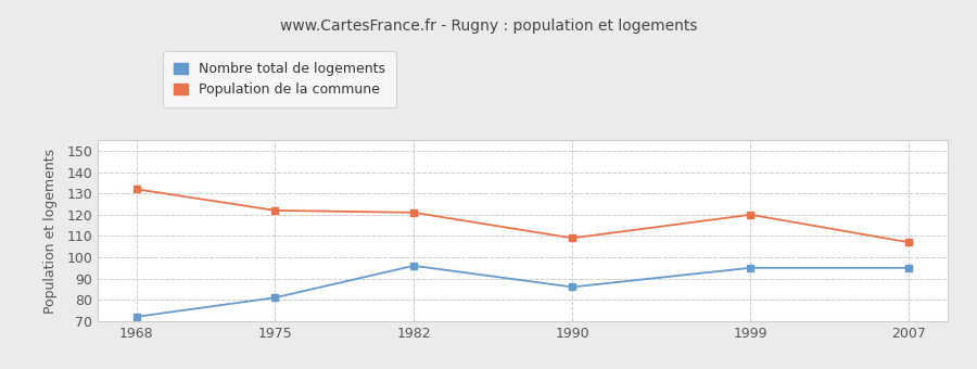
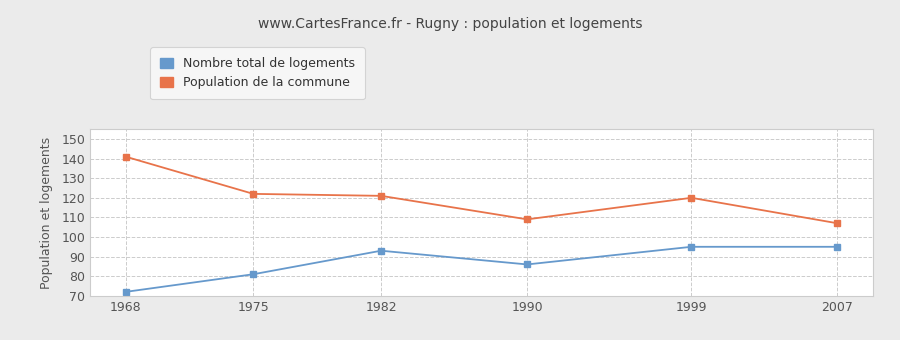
Population de la commune/1968: 132 -> 141
Nombre total de logements/1982: 96 -> 93
